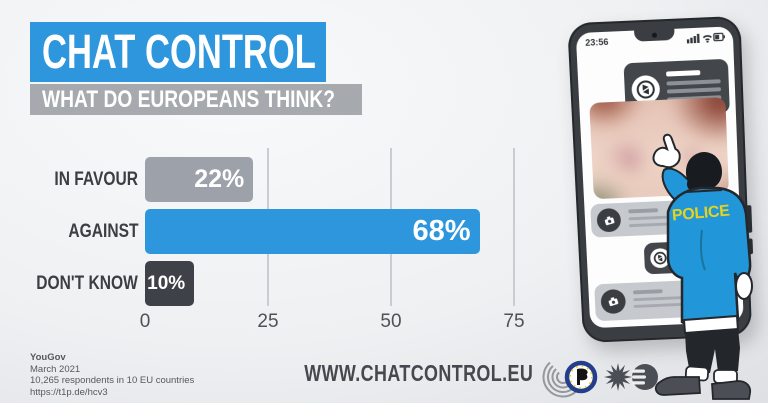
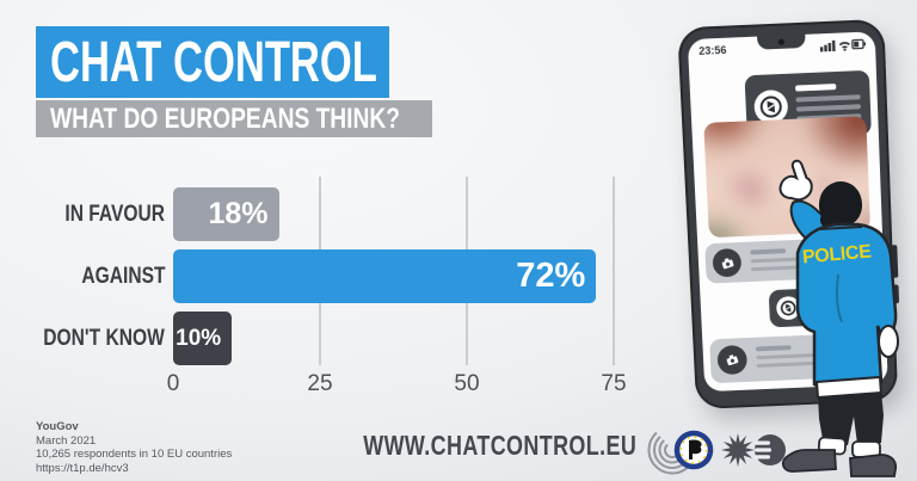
IN FAVOUR: 22% -> 18%
AGAINST: 68% -> 72%
